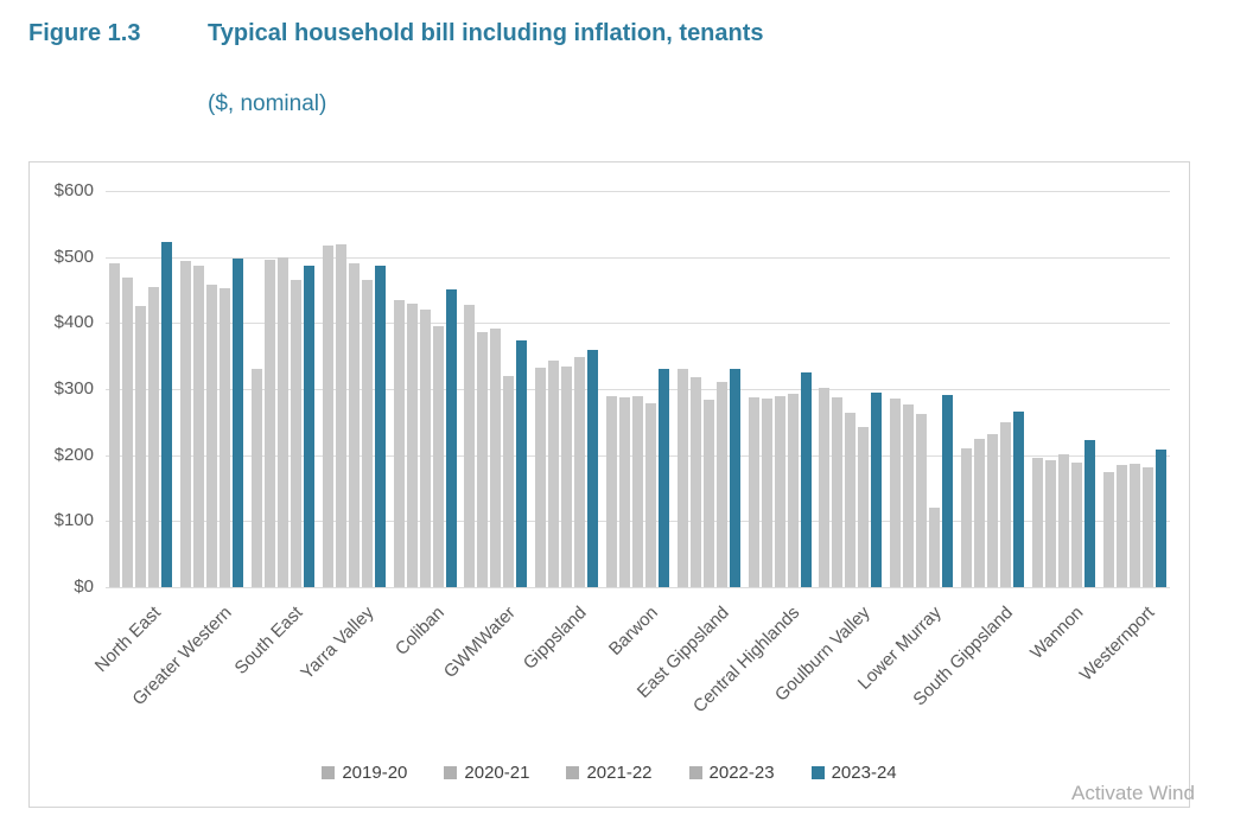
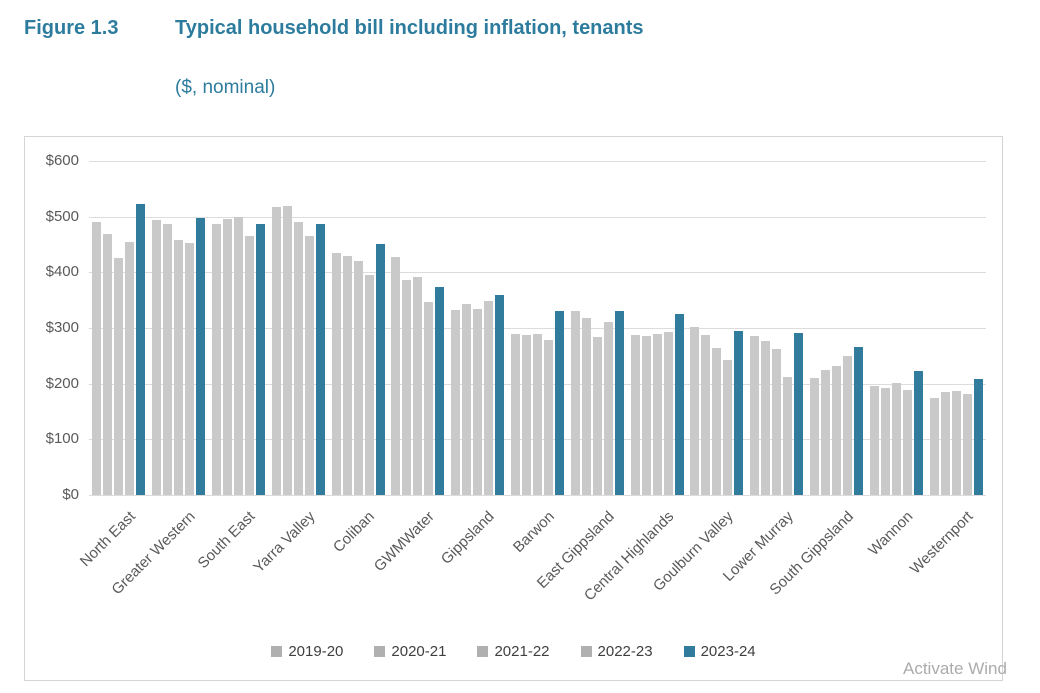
2019-20/South East: $330 -> $490
2022-23/GWMWater: $320 -> $350
2022-23/Lower Murray: $120 -> $210
